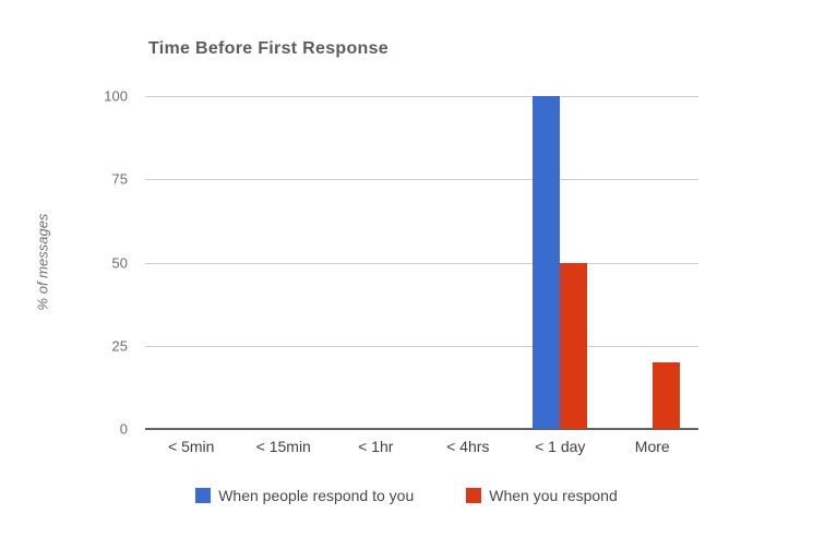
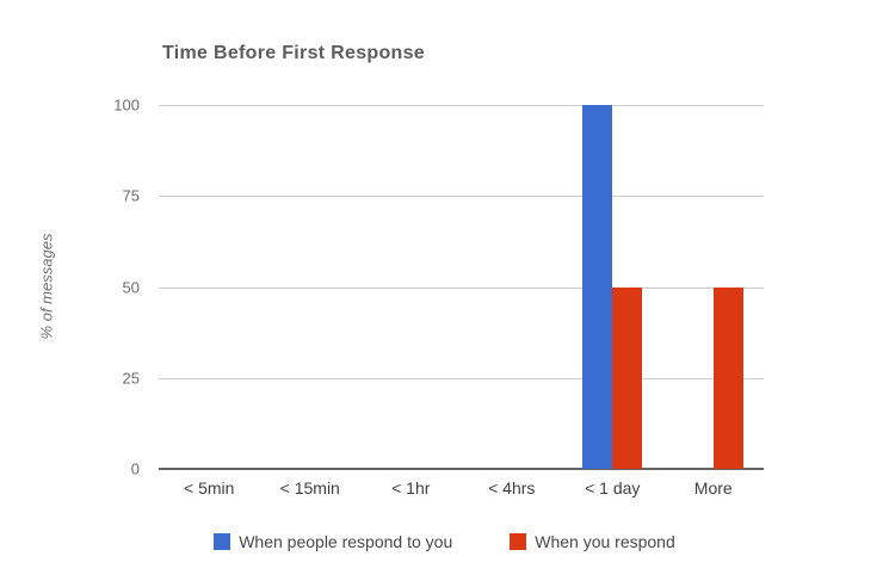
When you respond/More: 20 -> 50
